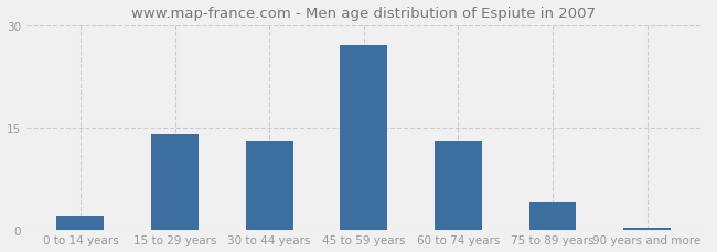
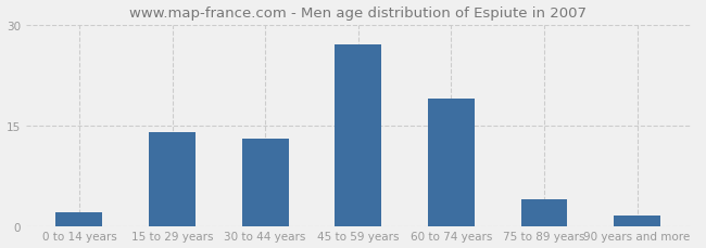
60 to 74 years: 13.0 -> 19.0
90 years and more: 0.3 -> 1.6
